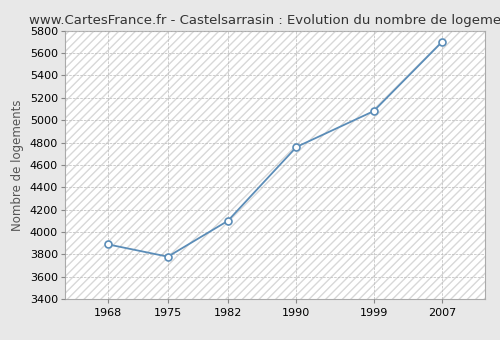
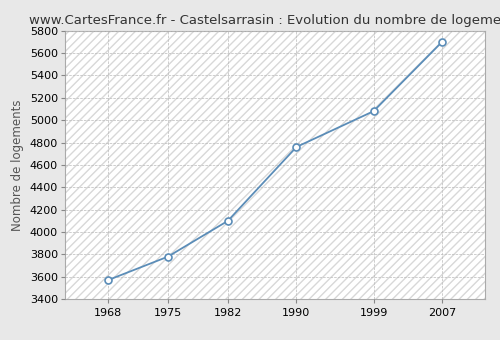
1968: 3890 -> 3570
